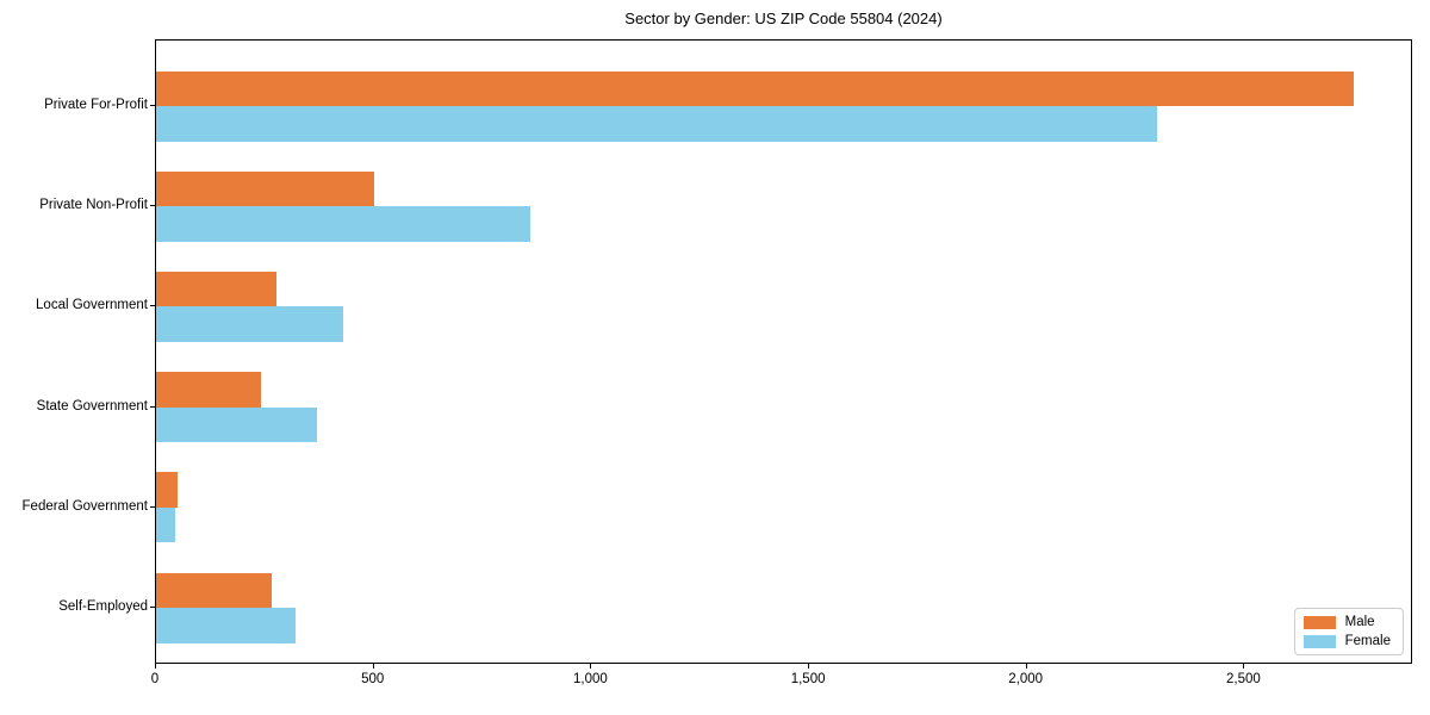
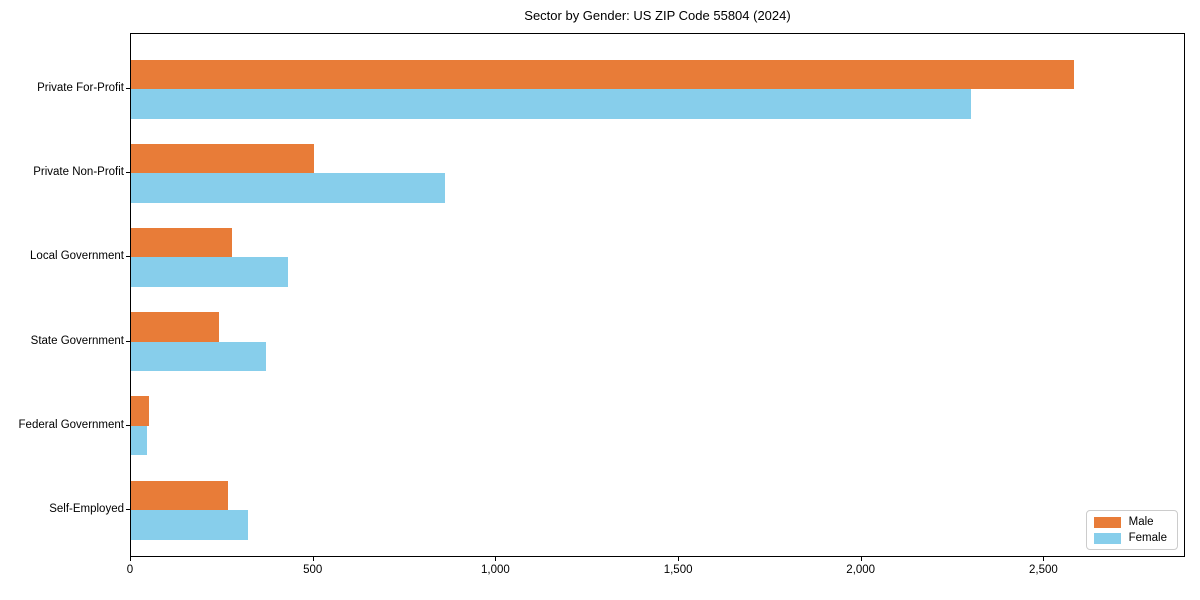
Male/Private For-Profit: 2750 -> 2580
